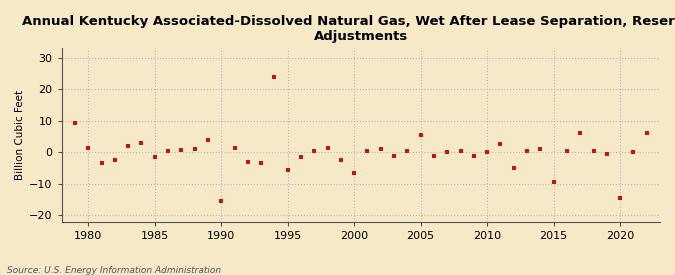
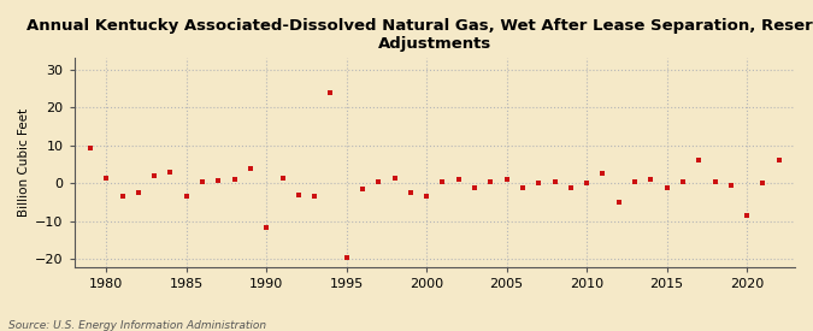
1985: -1.5 -> -3.5
1990: -15.5 -> -11.5
1995: -5.5 -> -19.5
2000: -6.5 -> -3.5
2005: 5.5 -> 1.0
2015: -9.5 -> -1.0
2020: -14.5 -> -8.5
